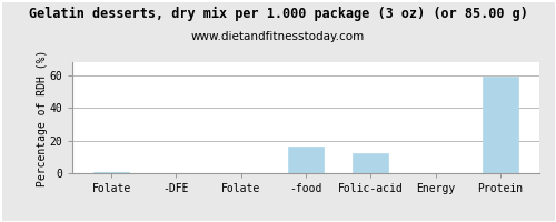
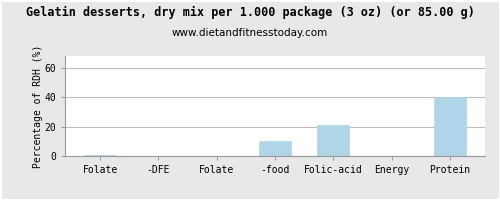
-food: 16 -> 10
Folic-acid: 12 -> 21
Protein: 59 -> 40
